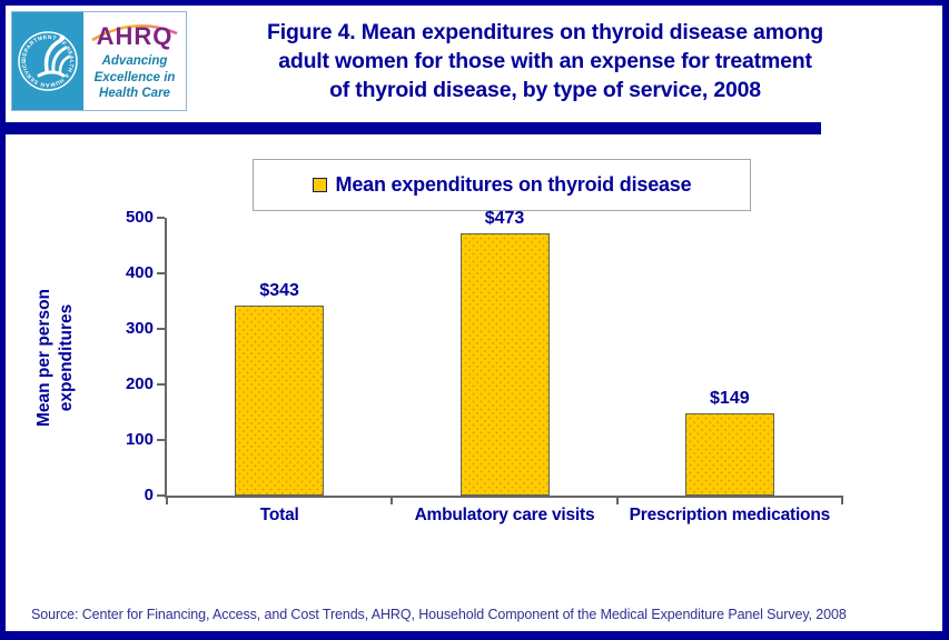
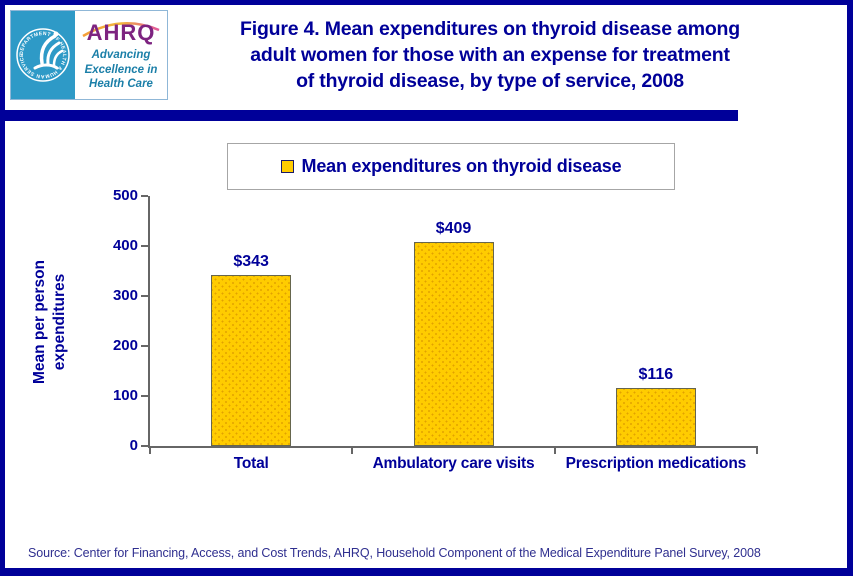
Ambulatory care visits: $473 -> $409
Prescription medications: $149 -> $116
